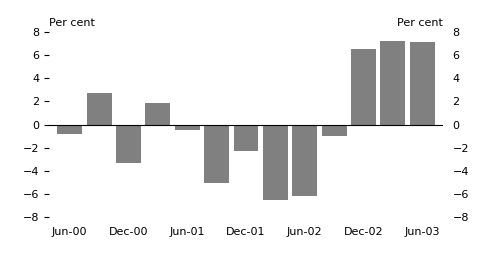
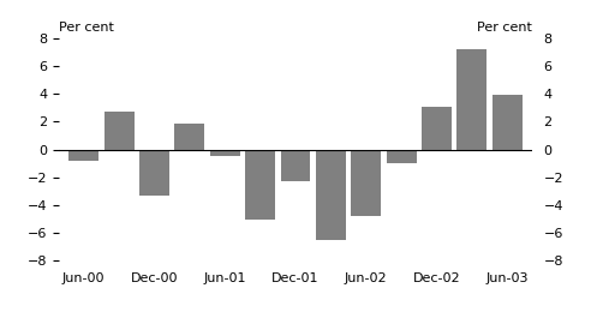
Jun-02: -6.2 -> -4.8
Dec-02: 6.5 -> 3.1
Jun-03: 7.1 -> 3.9
